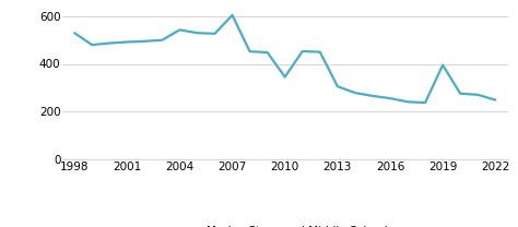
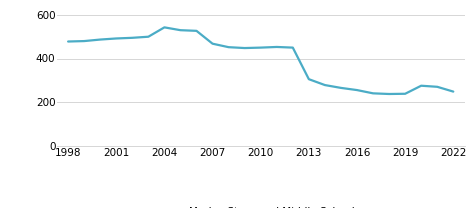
1998: 530 -> 478
2007: 605 -> 468
2010: 345 -> 450
2019: 395 -> 238
